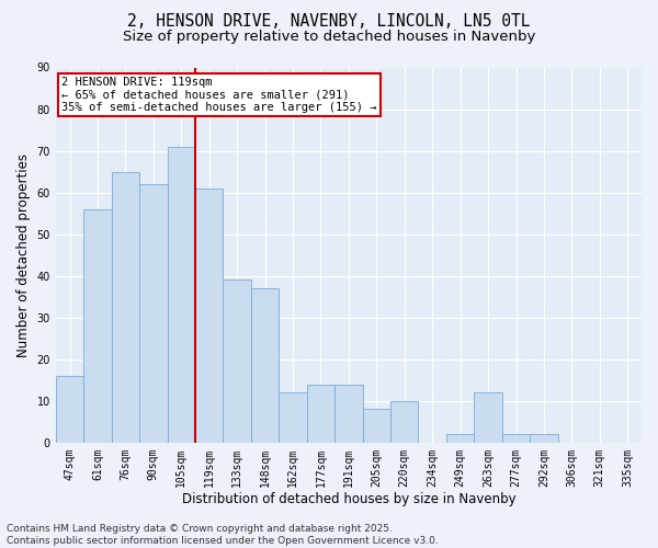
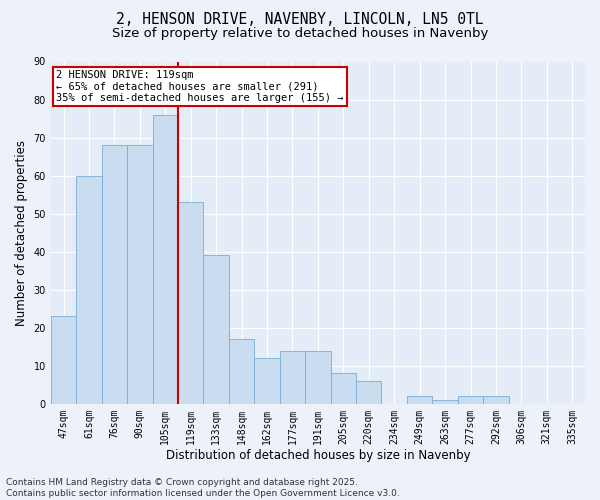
47sqm: 16 -> 23
61sqm: 56 -> 60
76sqm: 65 -> 68
90sqm: 62 -> 68
105sqm: 71 -> 76
119sqm: 61 -> 53
148sqm: 37 -> 17
220sqm: 10 -> 6
263sqm: 12 -> 1
